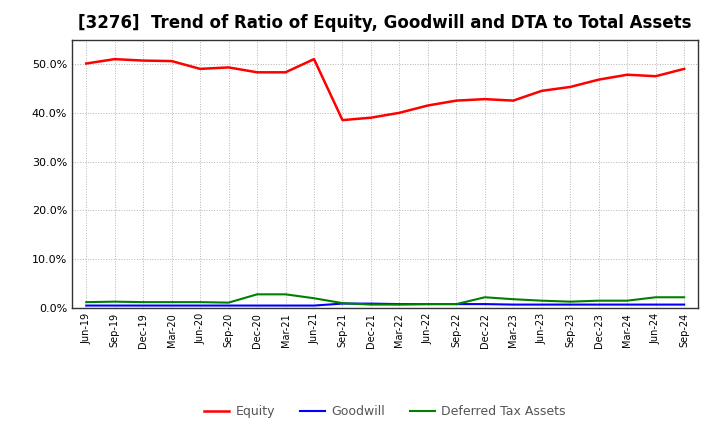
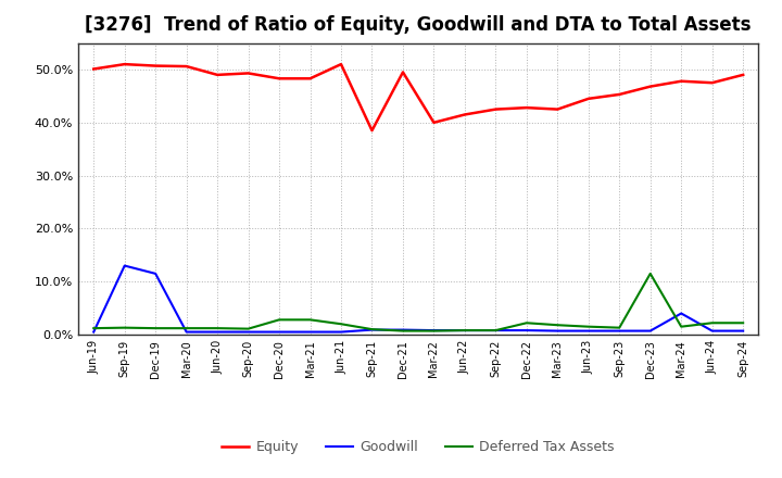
Goodwill/Sep-19: 0.5% -> 13.0%
Goodwill/Dec-19: 0.5% -> 11.5%
Equity/Dec-21: 39.0% -> 49.5%
Deferred Tax Assets/Dec-23: 1.5% -> 11.5%
Goodwill/Mar-24: 0.7% -> 4.0%
